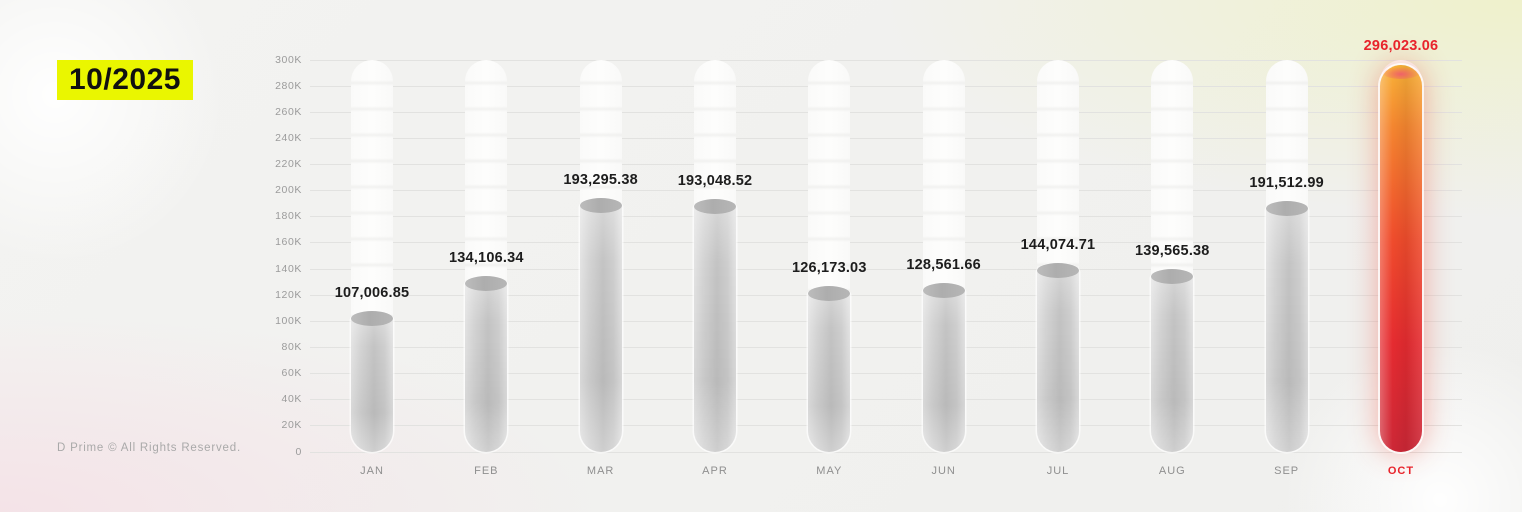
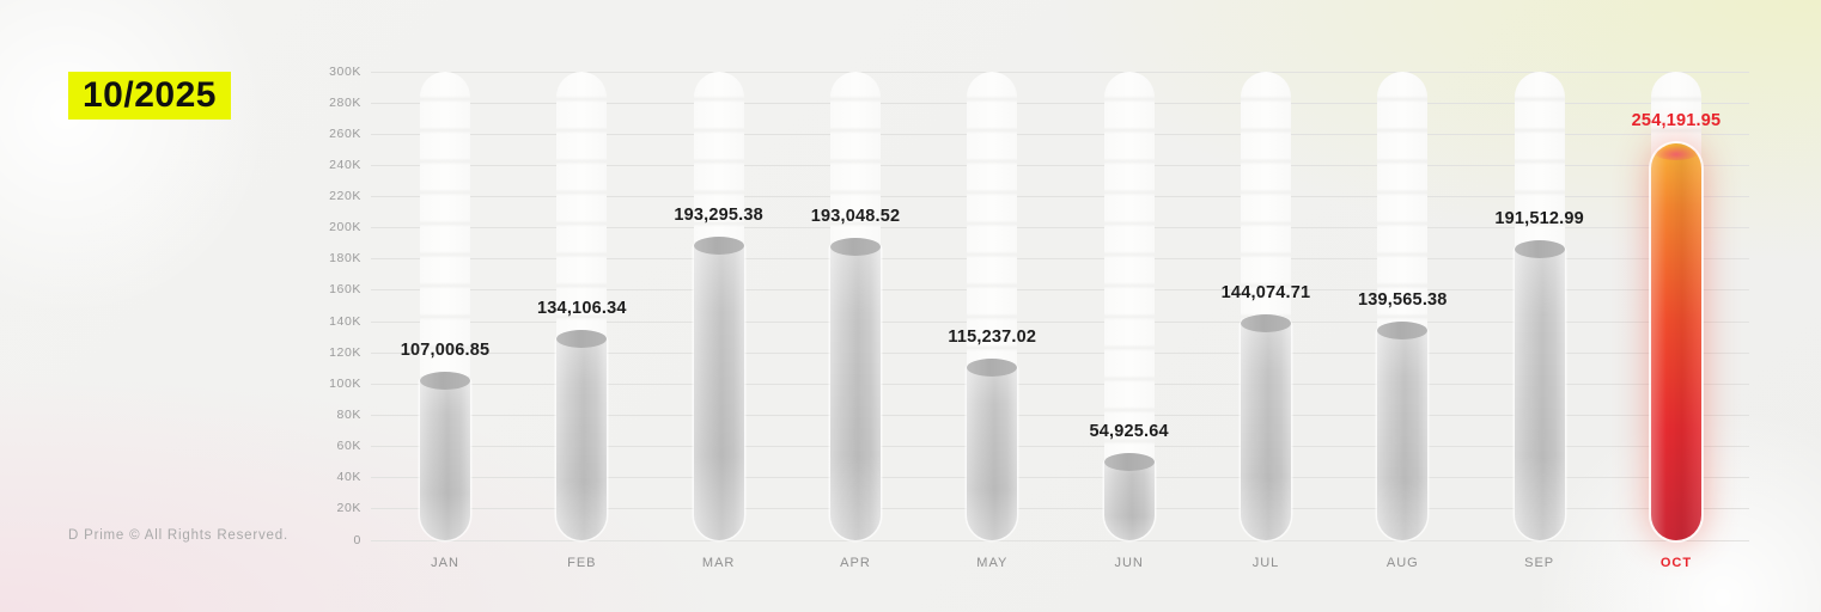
MAY: 126,173.03 -> 115,237.02
JUN: 128,561.66 -> 54,925.64
OCT: 296,023.06 -> 254,191.95
